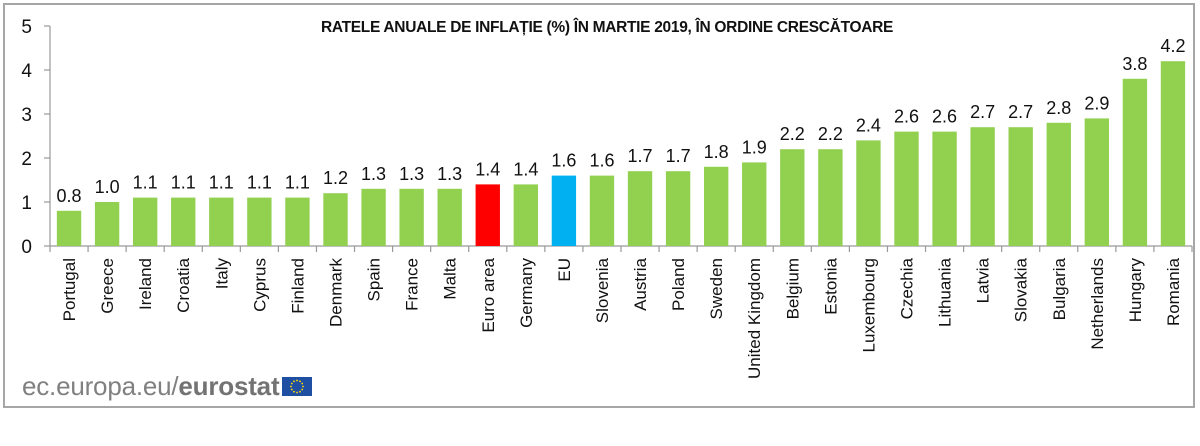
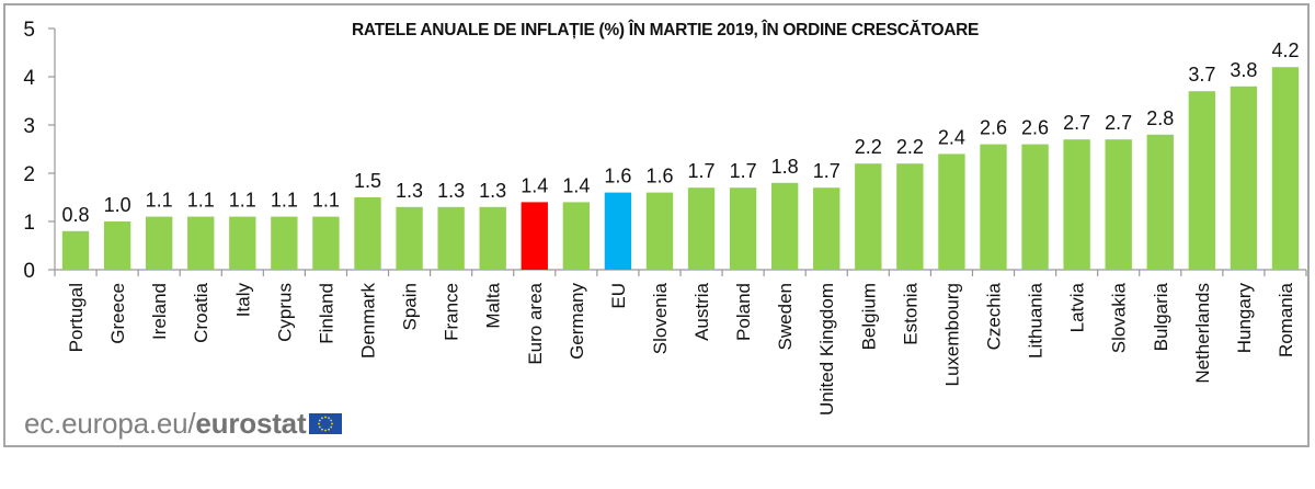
Denmark: 1.2 -> 1.5
United Kingdom: 1.9 -> 1.7
Netherlands: 2.9 -> 3.7
